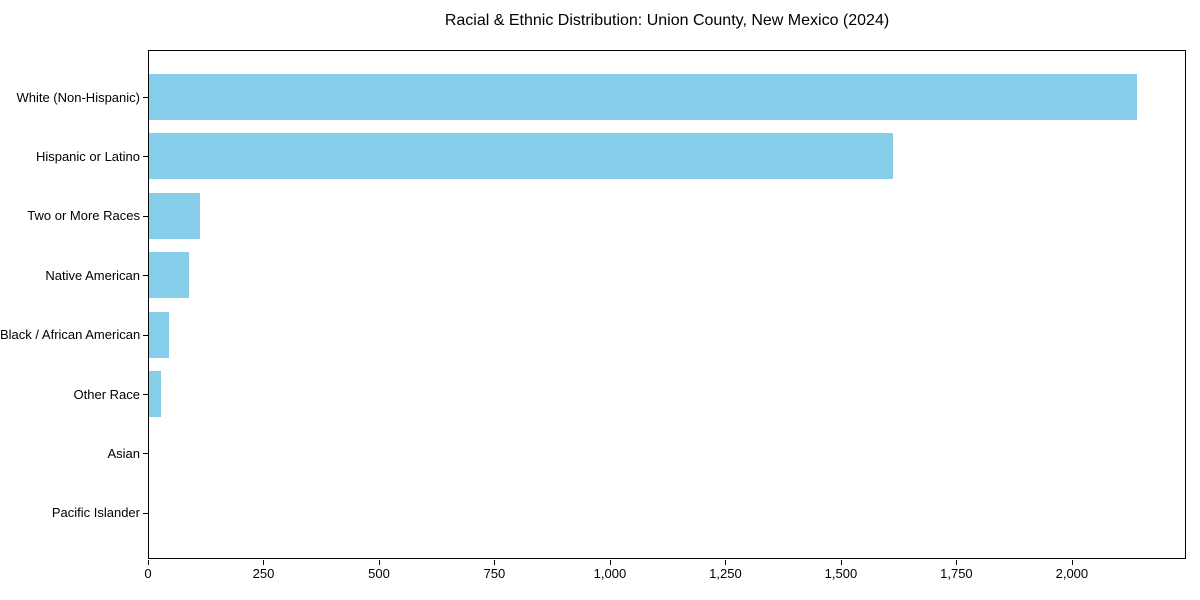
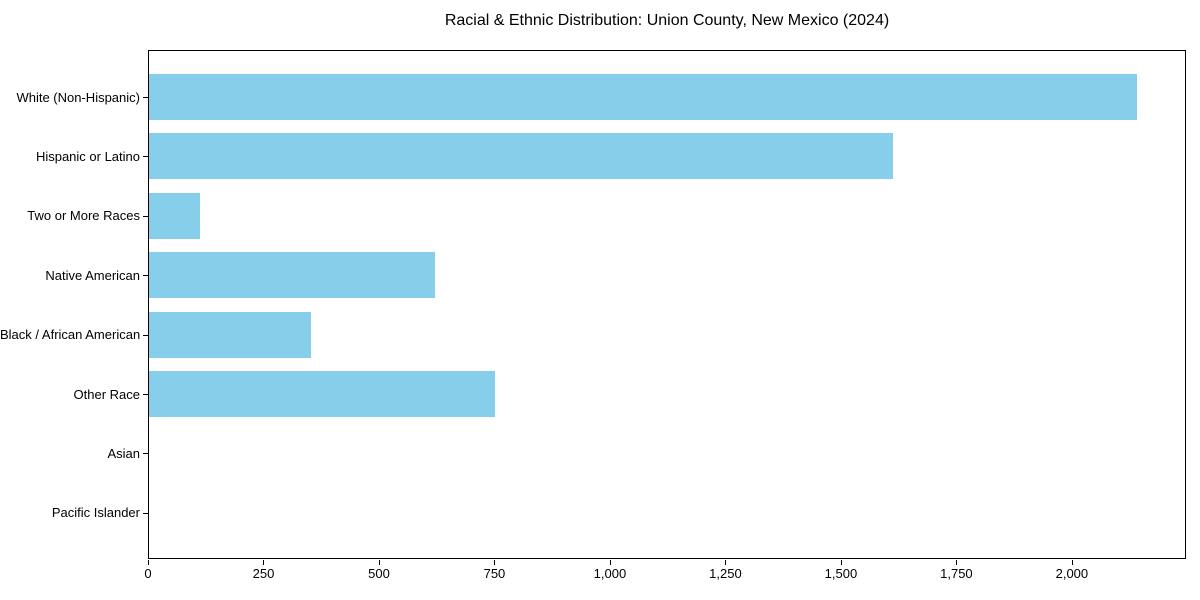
Native American: 90 -> 620
Black / African American: 40 -> 350
Other Race: 30 -> 750
